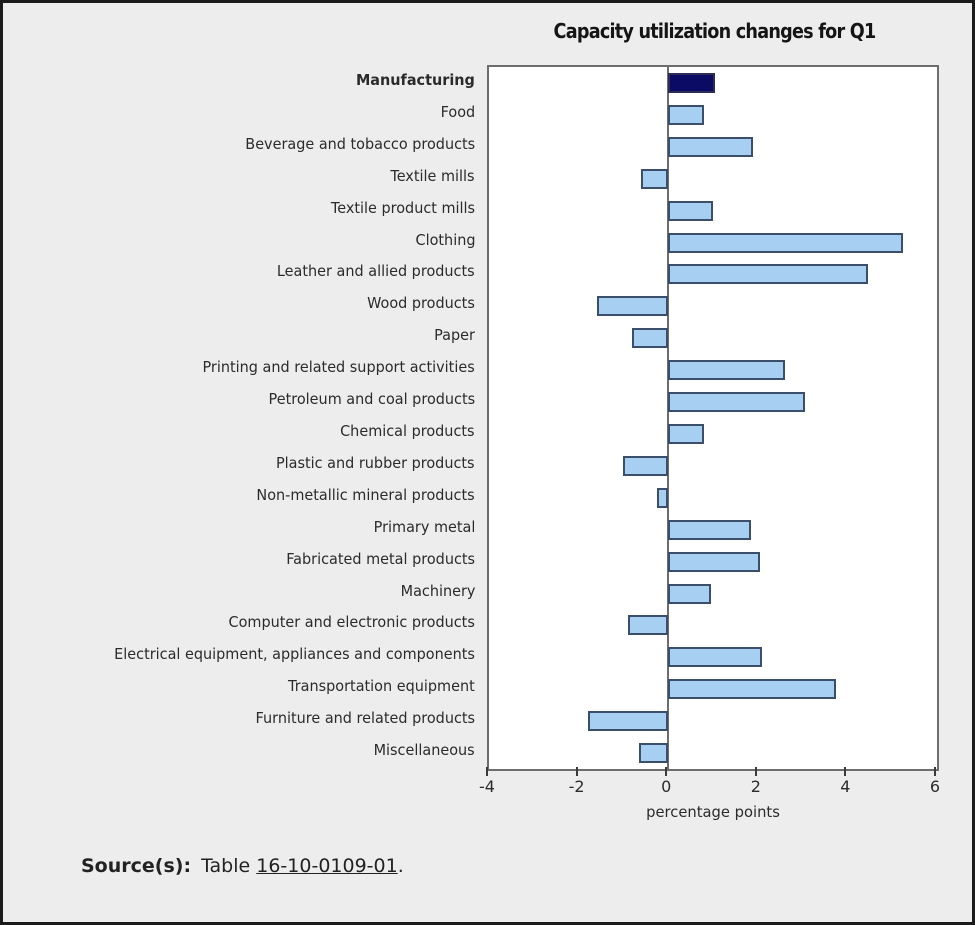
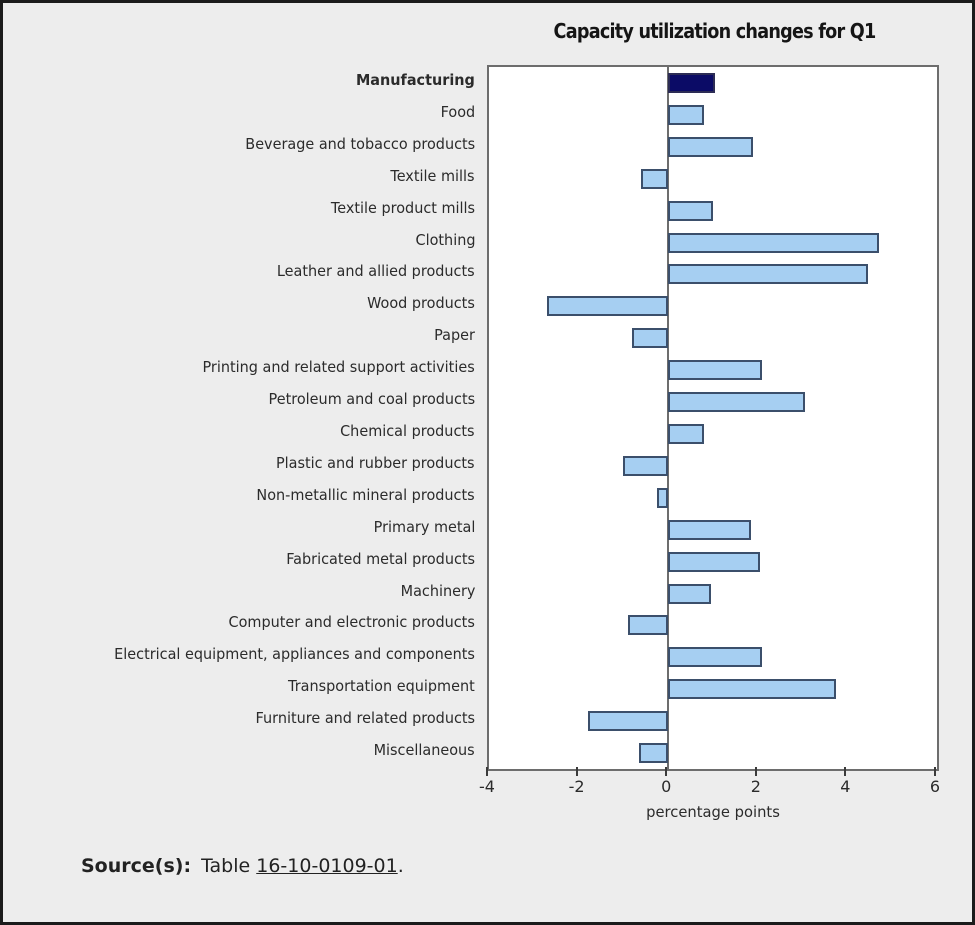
Clothing: 5.2 -> 4.7
Wood products: -1.6 -> -2.7
Printing and related support activities: 2.6 -> 2.1
